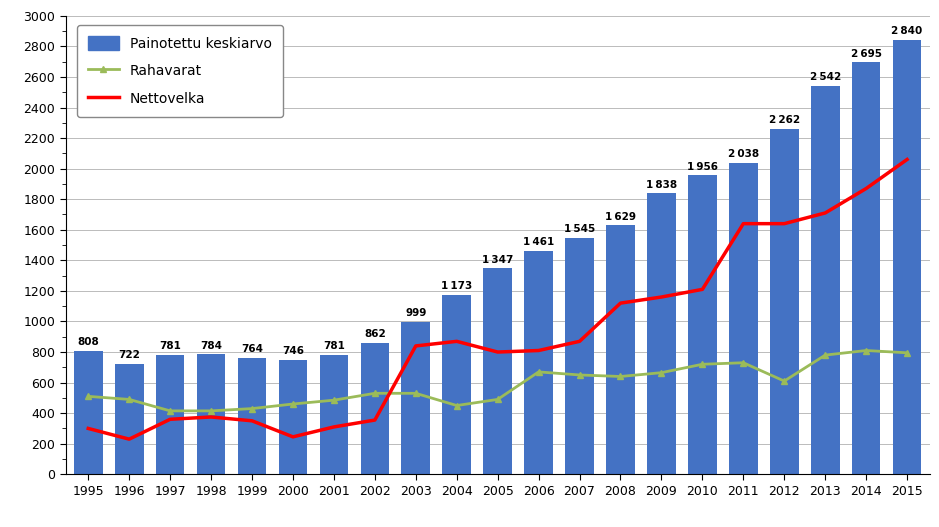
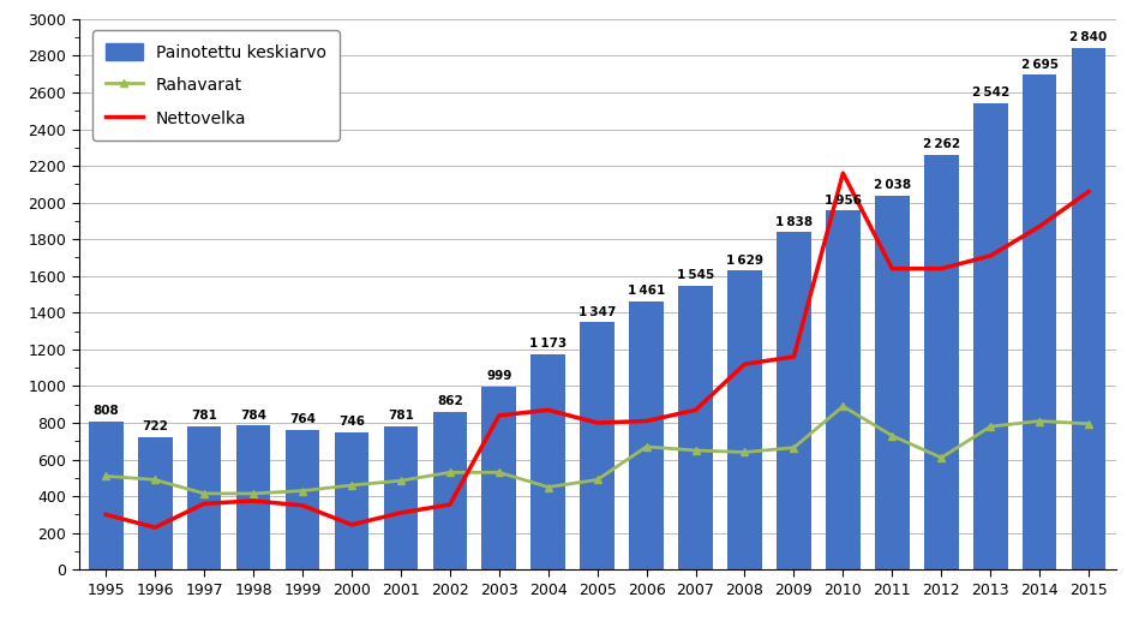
Rahavarat/2010: 720 -> 890
Nettovelka/2010: 1210 -> 2160
